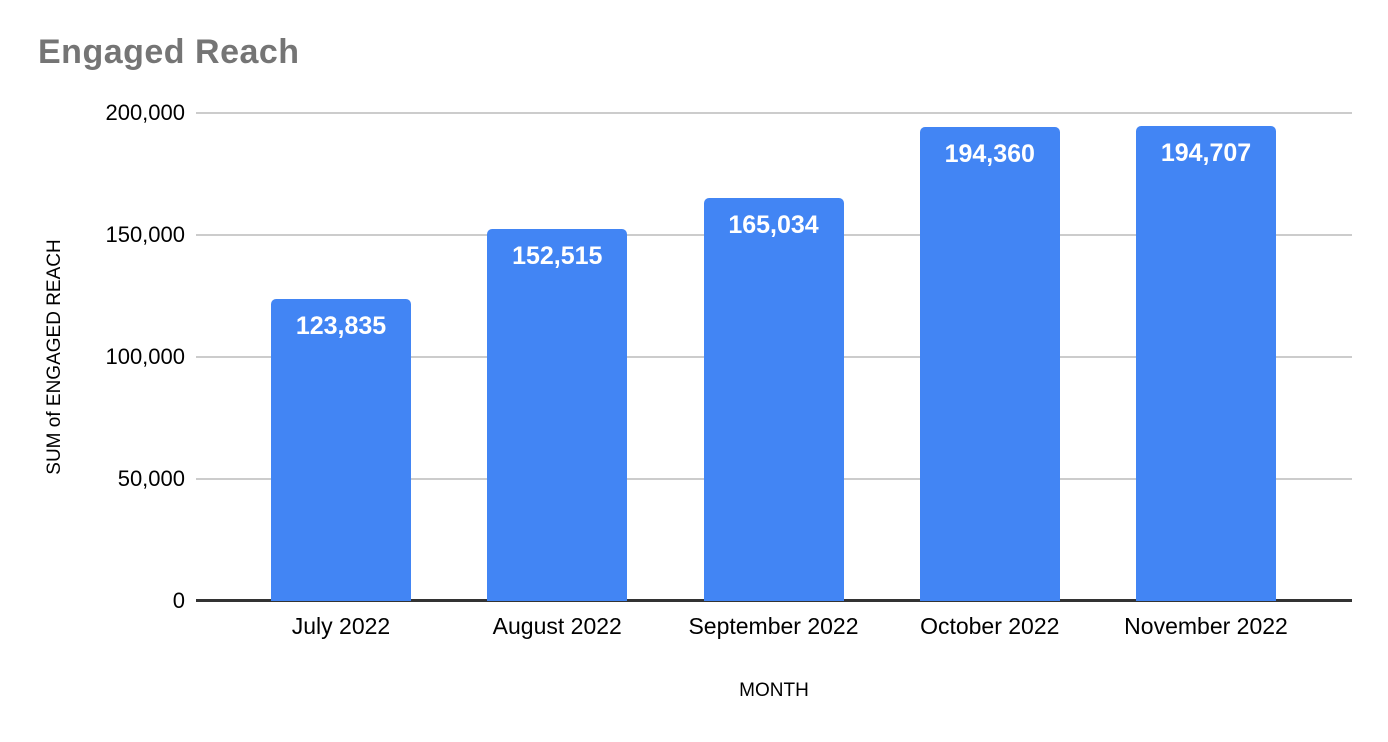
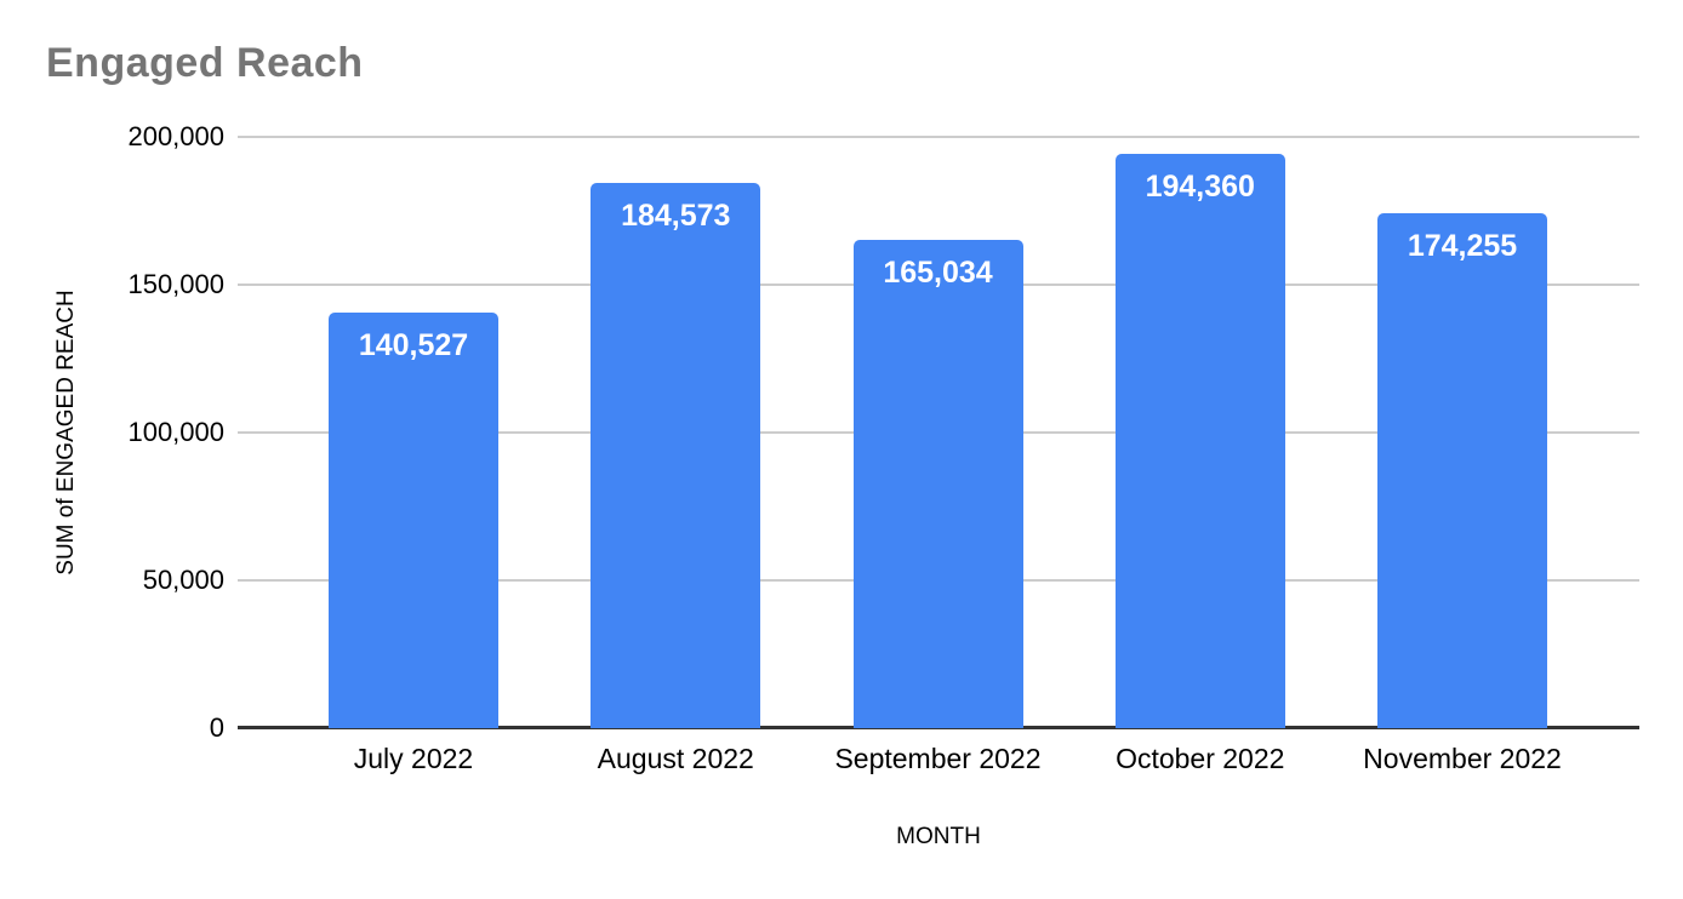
July 2022: 123,835 -> 140,527
August 2022: 152,515 -> 184,573
November 2022: 194,707 -> 174,255
